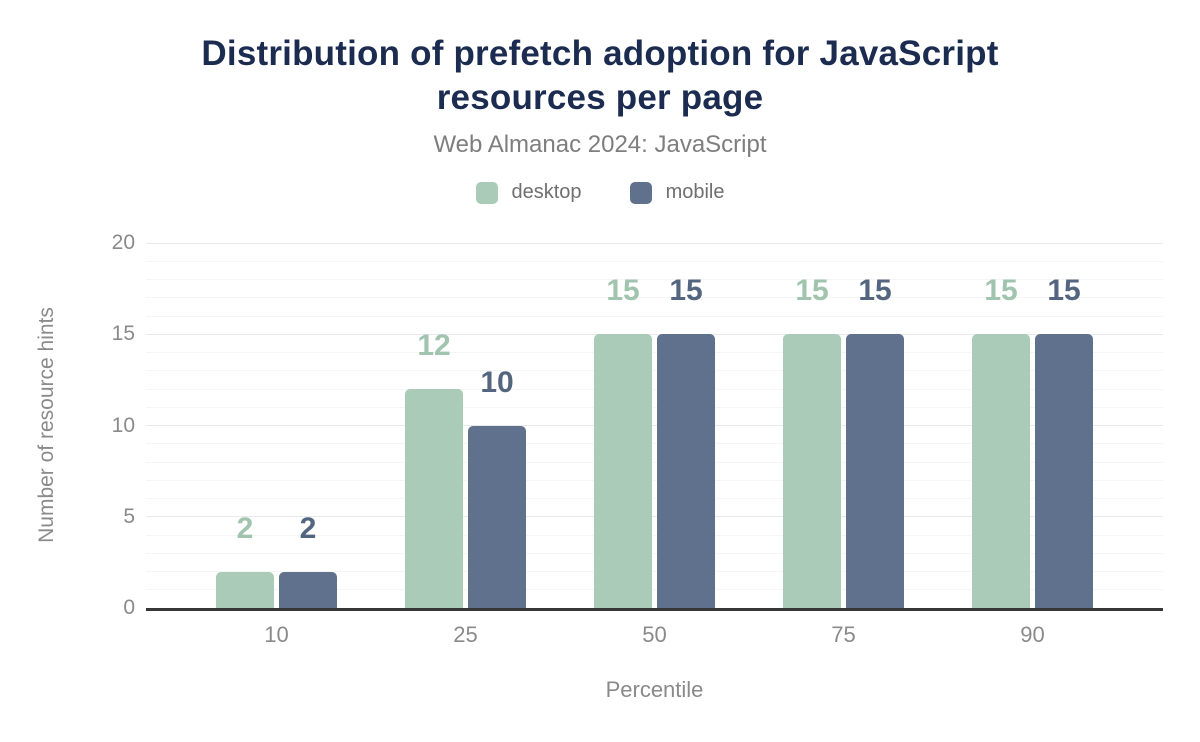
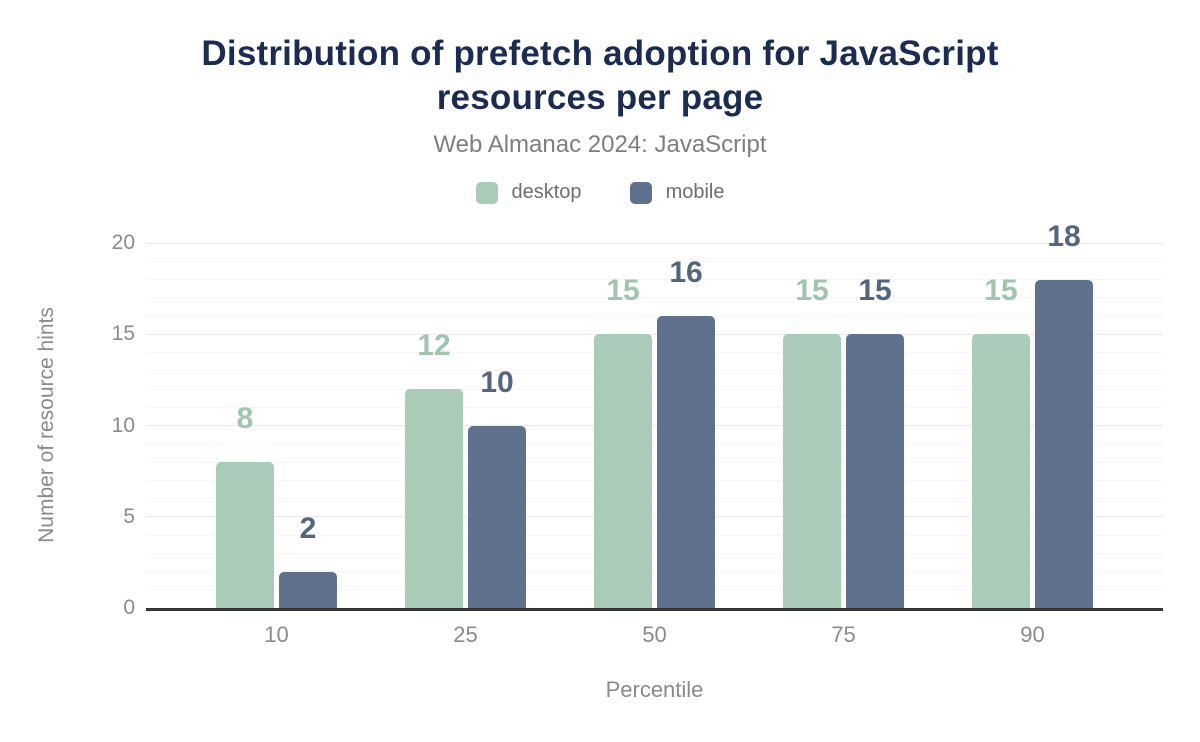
desktop/10: 2 -> 8
mobile/50: 15 -> 16
mobile/90: 15 -> 18
